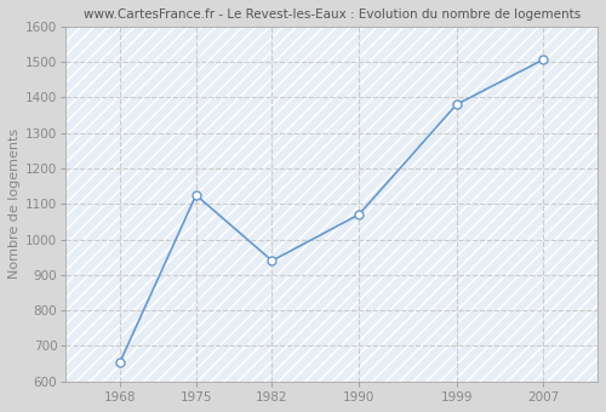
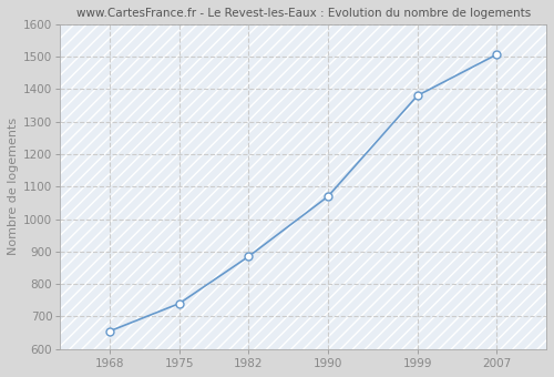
1975: 1125 -> 740
1982: 940 -> 885
